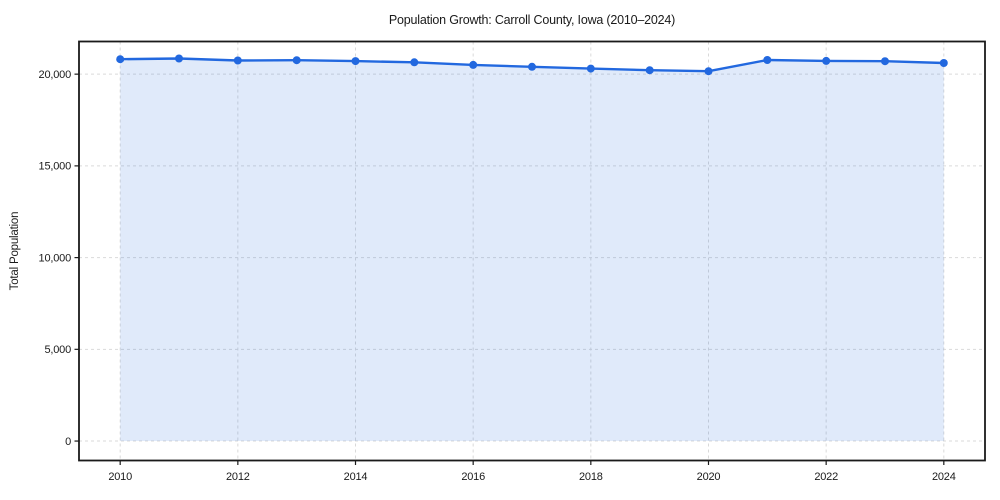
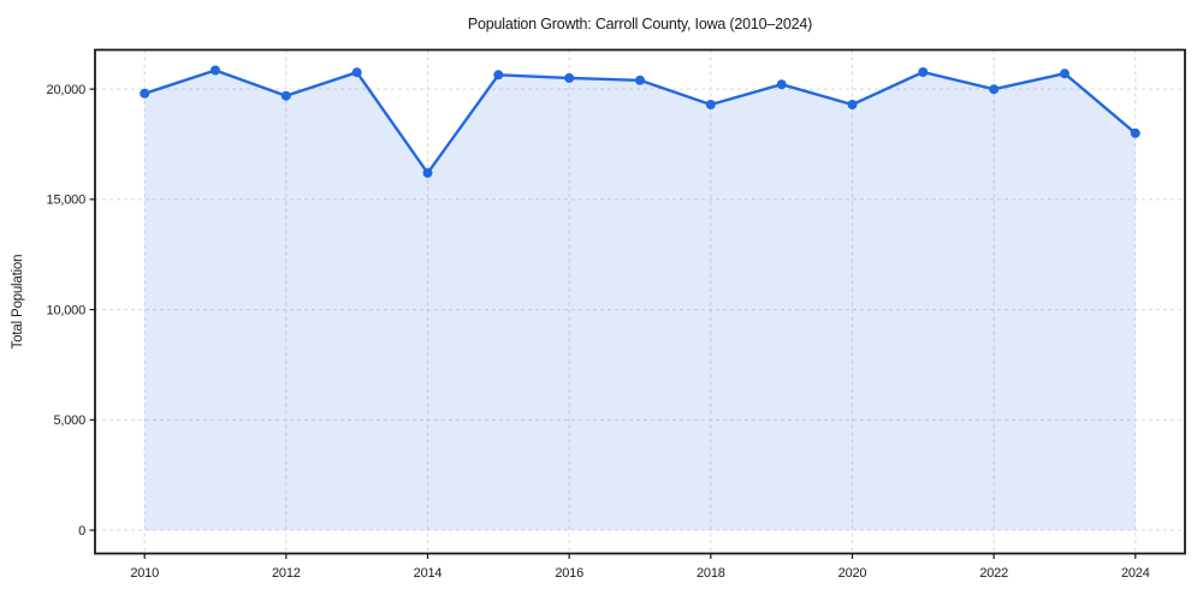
2010: 20800 -> 19800
2012: 20700 -> 19700
2014: 20700 -> 16200
2018: 20300 -> 19300
2020: 20200 -> 19300
2022: 20700 -> 20000
2024: 20600 -> 18000
